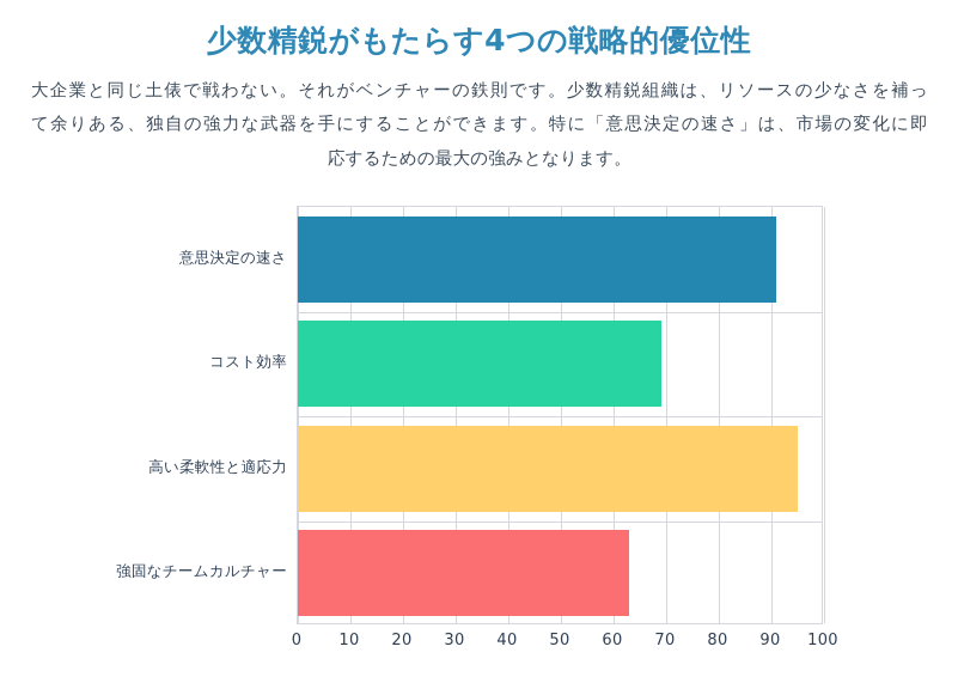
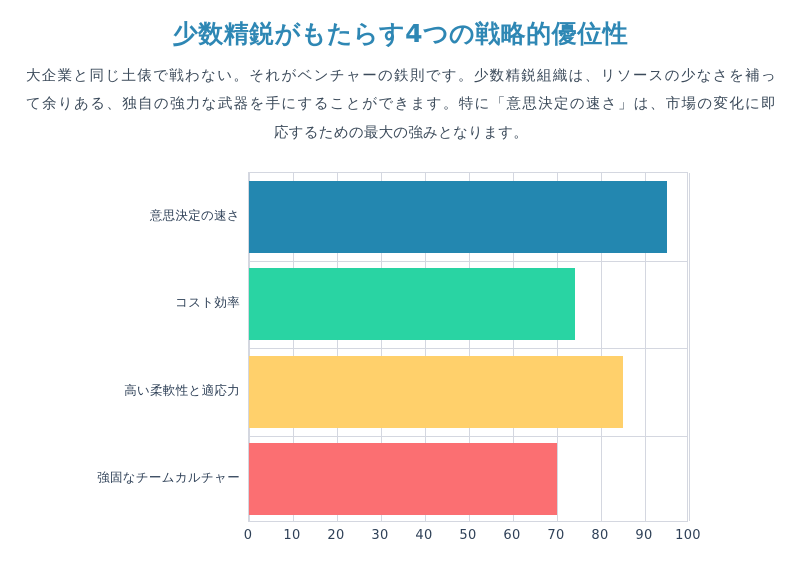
意思決定の速さ: 91 -> 95
コスト効率: 69 -> 74
高い柔軟性と適応力: 95 -> 85
強固なチームカルチャー: 63 -> 70
